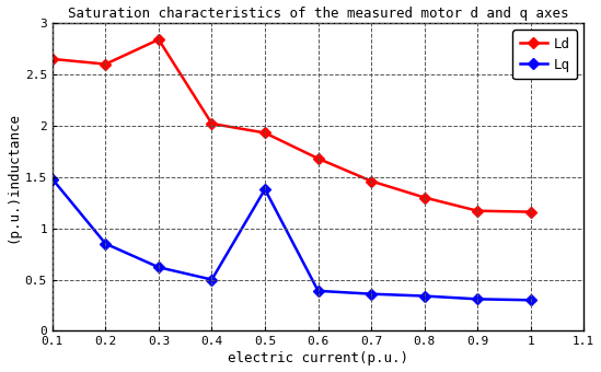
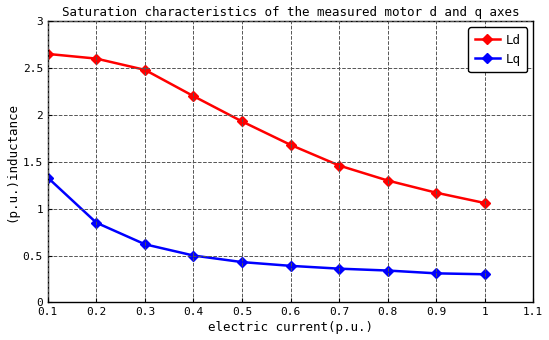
Lq/0.1: 1.48 -> 1.33
Ld/0.3: 2.84 -> 2.48
Ld/0.4: 2.02 -> 2.20
Lq/0.5: 1.38 -> 0.43
Ld/1: 1.16 -> 1.06
